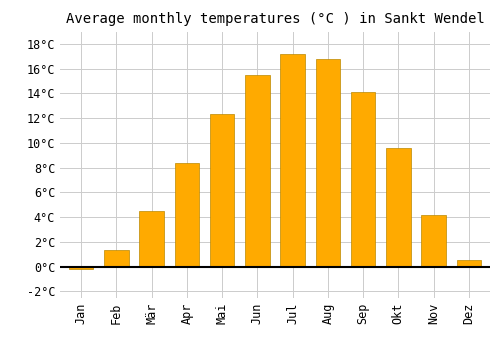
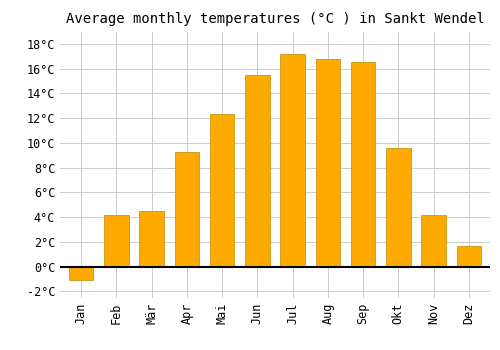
Jan: -0.2°C -> -1.1°C
Feb: 1.3°C -> 4.2°C
Apr: 8.4°C -> 9.3°C
Sep: 14.1°C -> 16.5°C
Dez: 0.5°C -> 1.7°C
